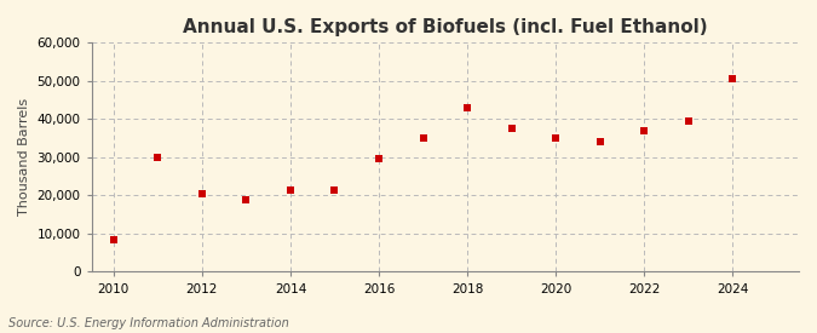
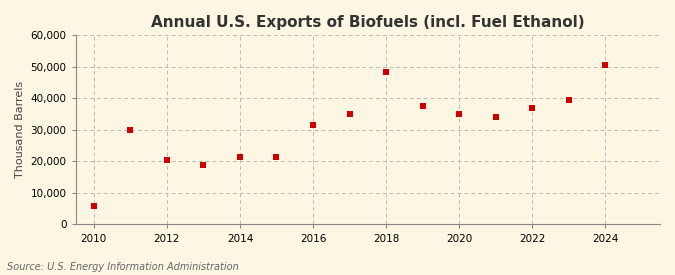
2010: 8,500 -> 6,000
2016: 29,500 -> 31,500
2018: 43,000 -> 48,500
